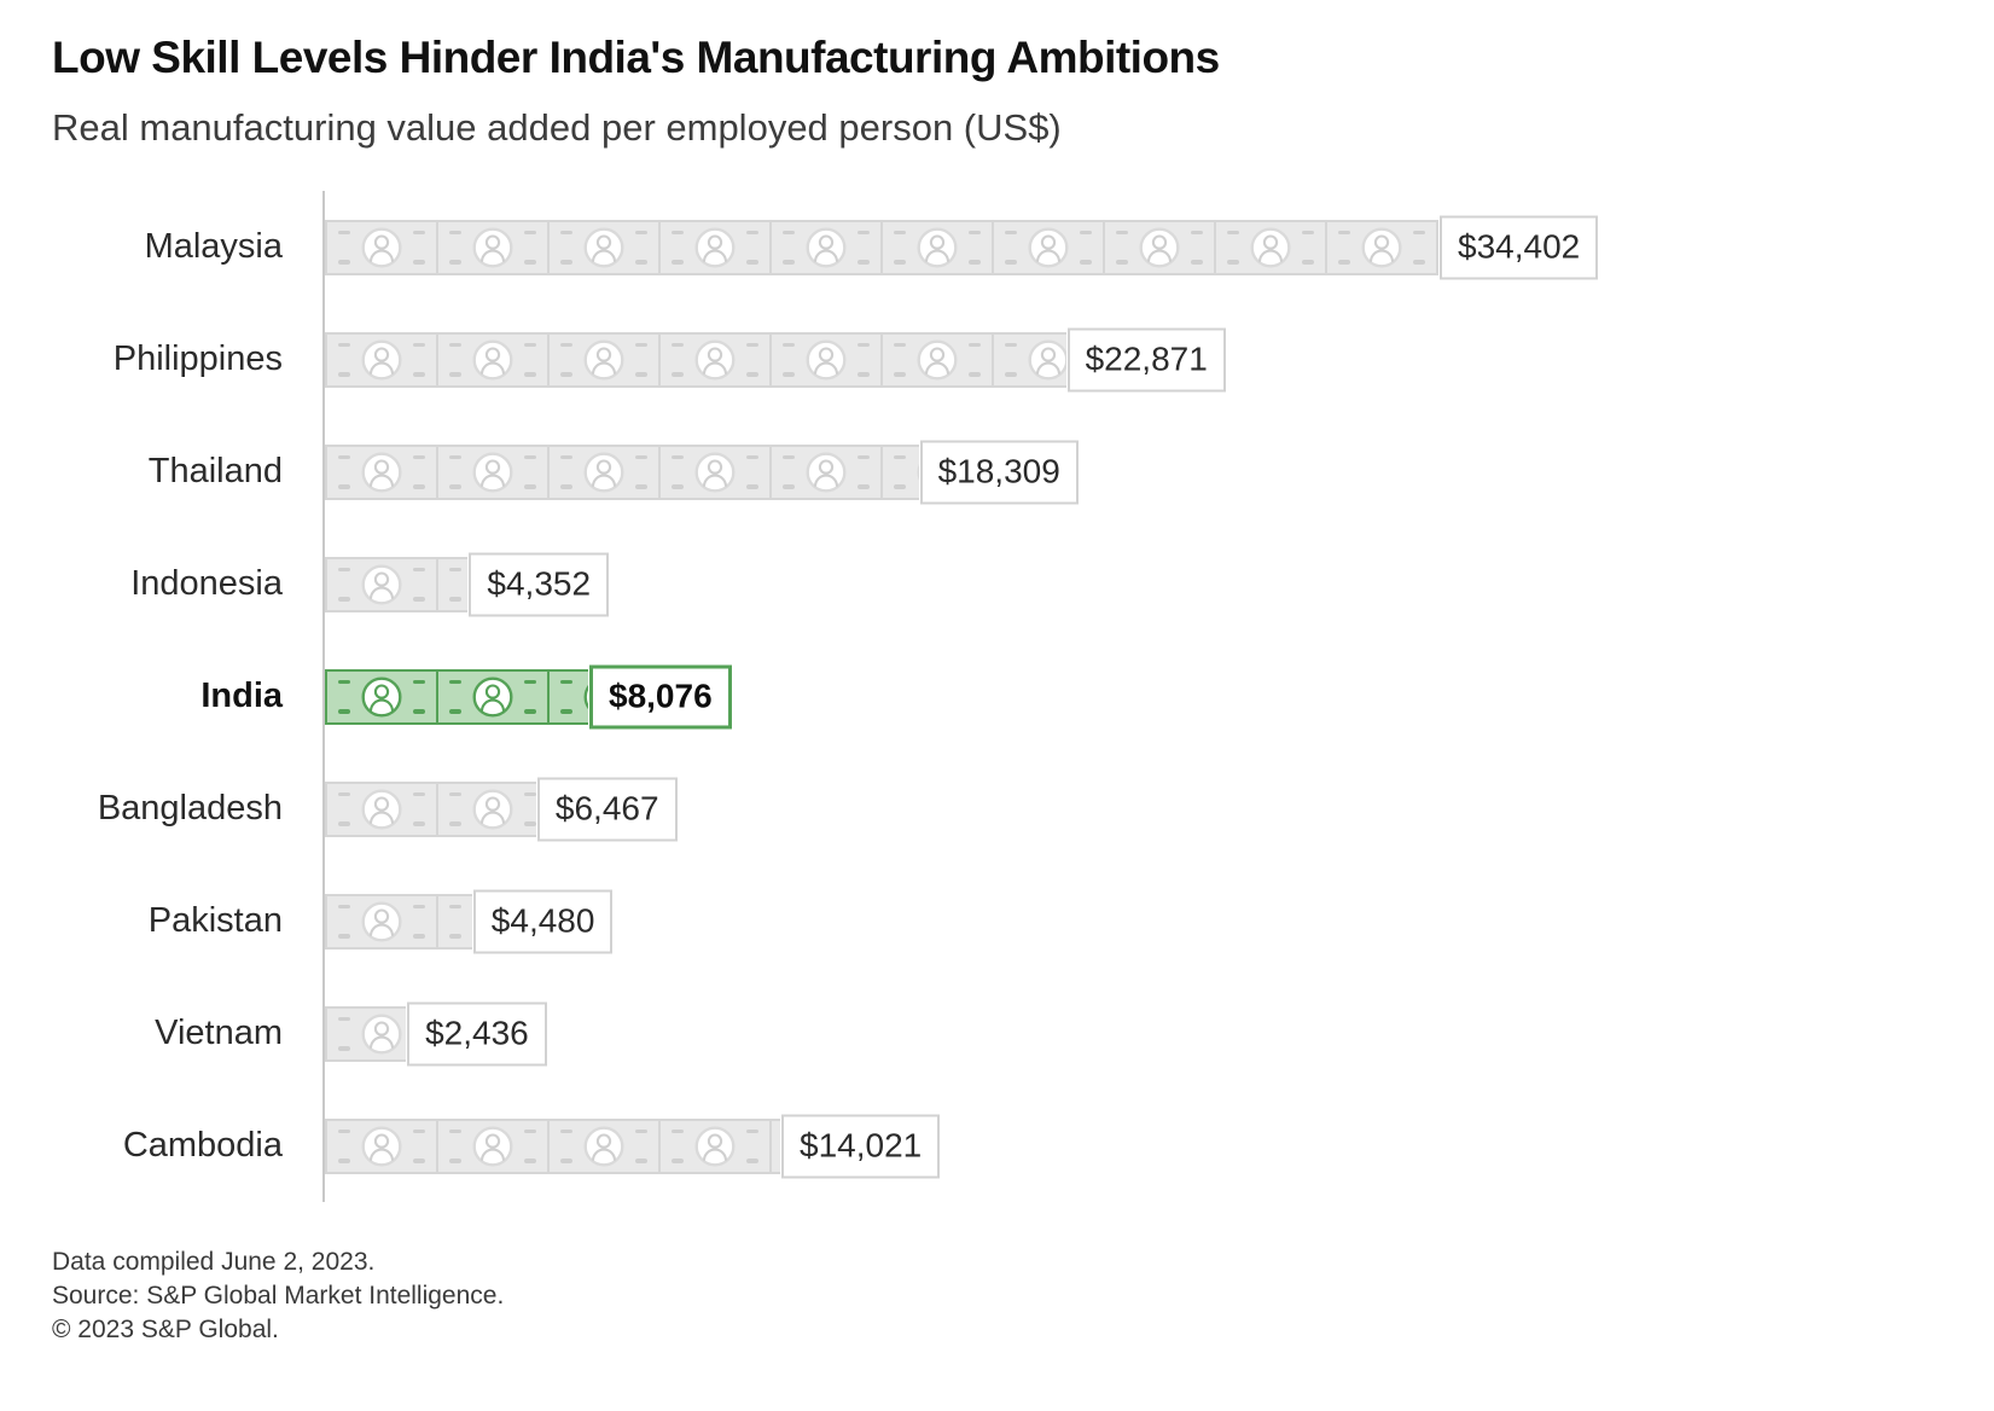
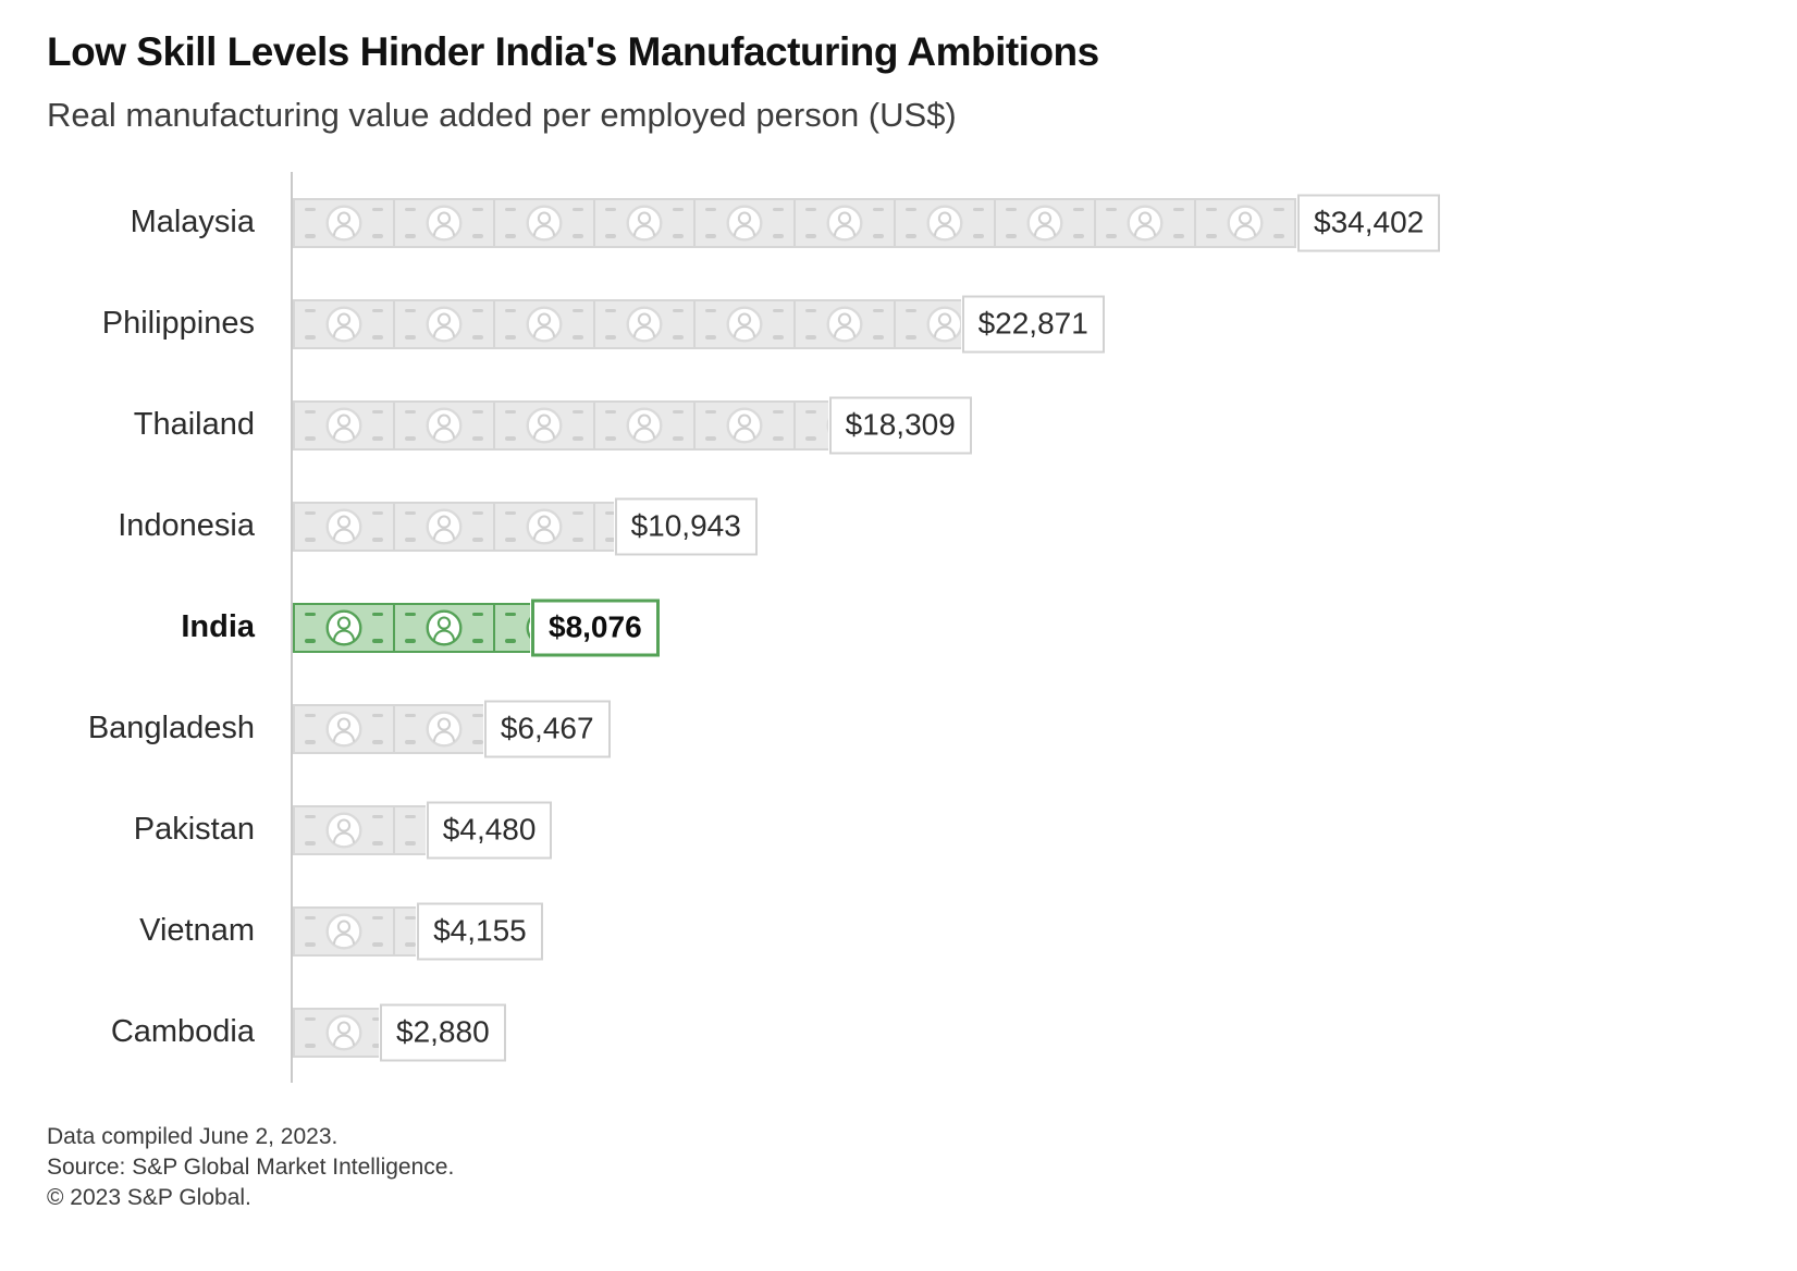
Indonesia: $4,352 -> $10,943
Vietnam: $2,436 -> $4,155
Cambodia: $14,021 -> $2,880
